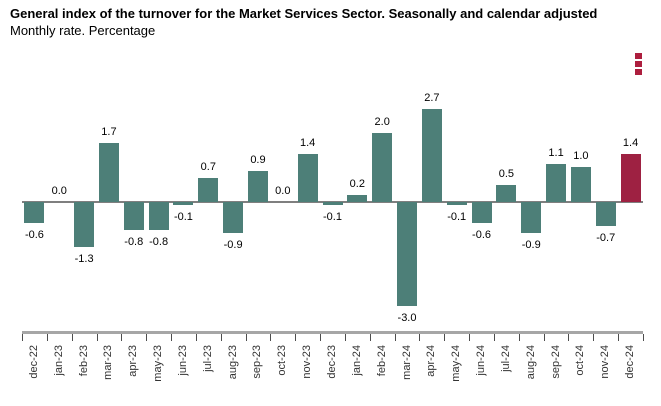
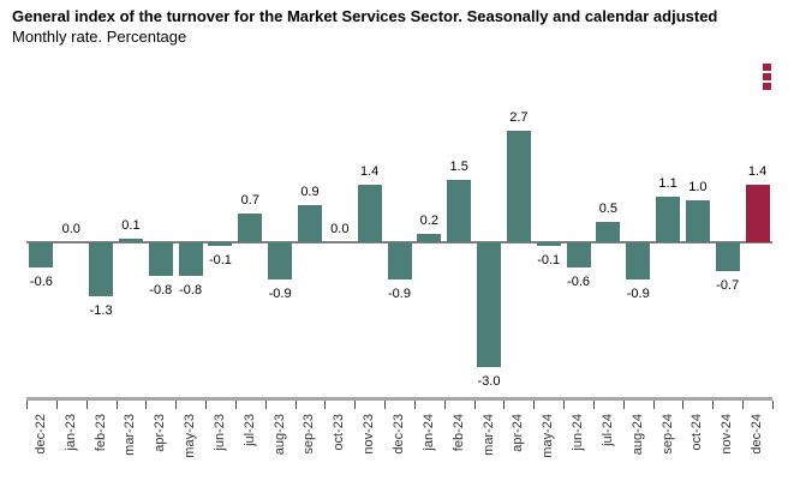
mar-23: 1.7 -> 0.1
dec-23: -0.1 -> -0.9
feb-24: 2.0 -> 1.5
